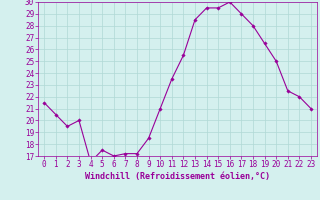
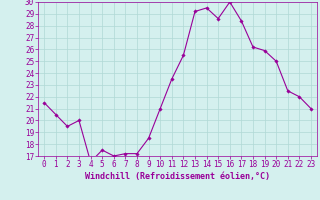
13: 28.5 -> 29.2
15: 29.5 -> 28.6
17: 29.0 -> 28.4
18: 28.0 -> 26.2
19: 26.5 -> 25.9
